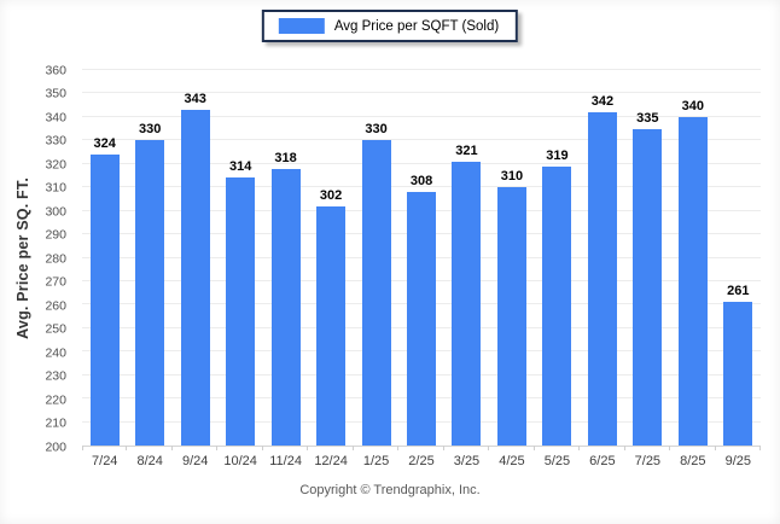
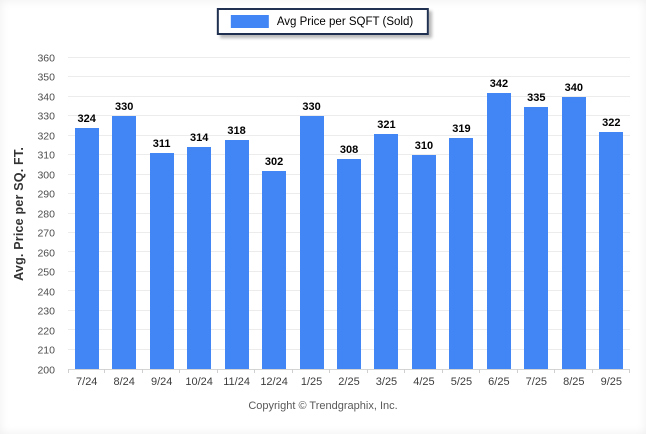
9/24: 343 -> 311
9/25: 261 -> 322
